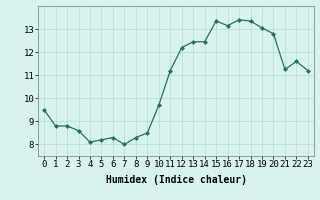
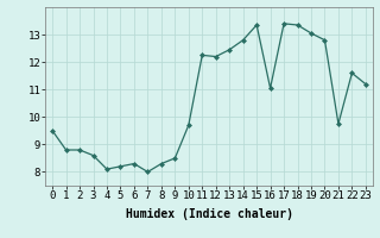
11: 11.20 -> 12.25
14: 12.45 -> 12.80
16: 13.15 -> 11.05
21: 11.25 -> 9.75
